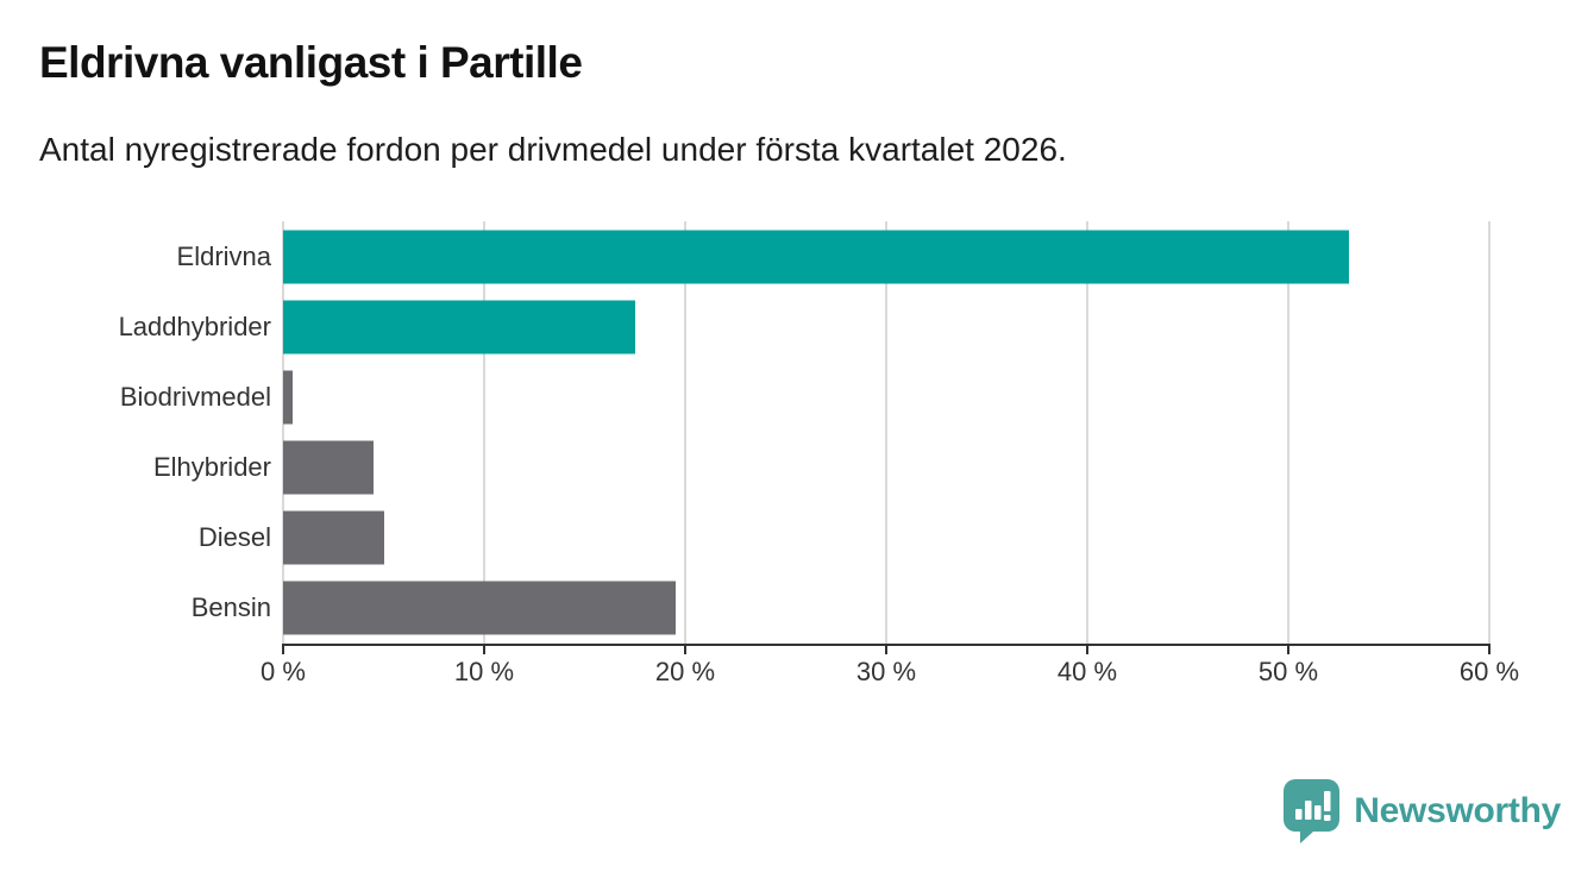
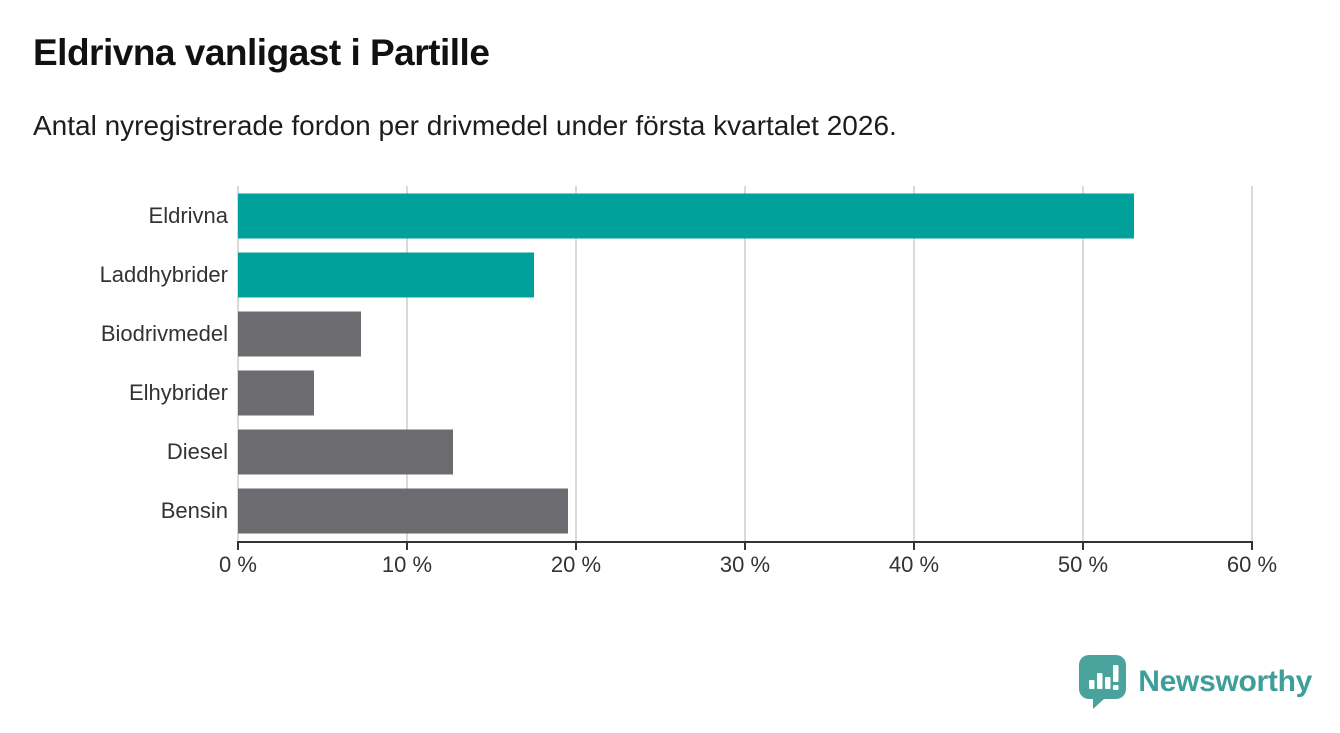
Biodrivmedel: 0.5% -> 7.3%
Diesel: 5.0% -> 12.7%
